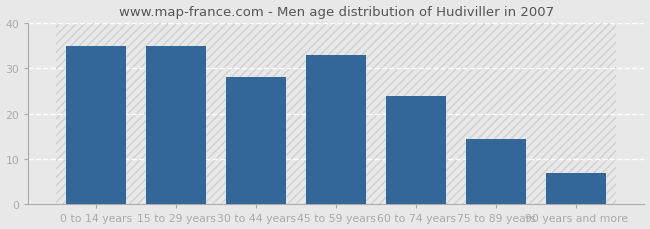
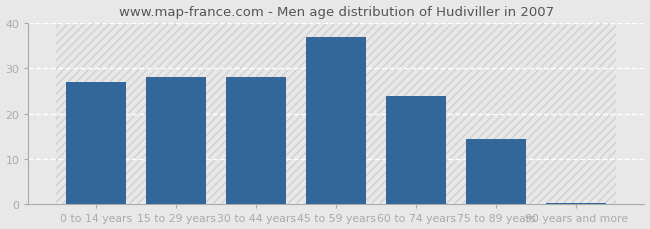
0 to 14 years: 35.0 -> 27.0
15 to 29 years: 35.0 -> 28.0
45 to 59 years: 33.0 -> 37.0
90 years and more: 7.0 -> 0.4
